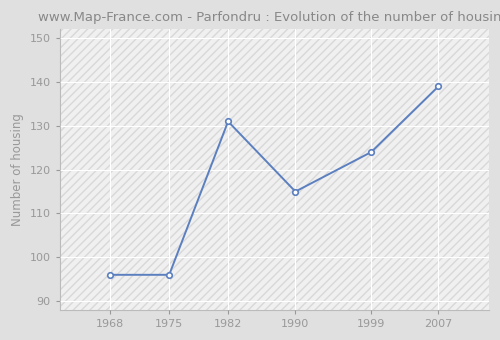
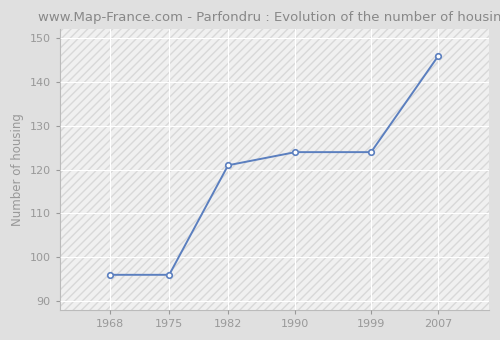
1982: 131 -> 121
1990: 115 -> 124
2007: 139 -> 146
